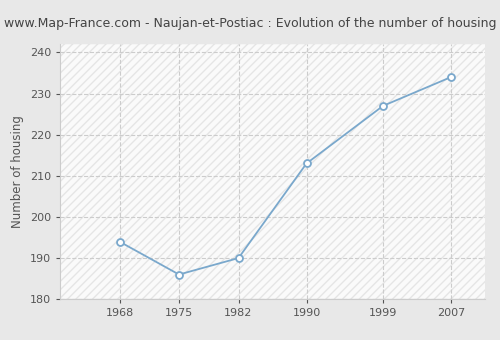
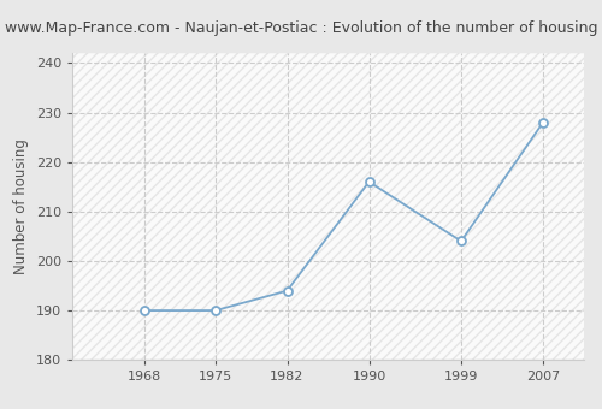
1968: 194 -> 190
1975: 186 -> 190
1982: 190 -> 194
1990: 213 -> 216
1999: 227 -> 204
2007: 234 -> 228
